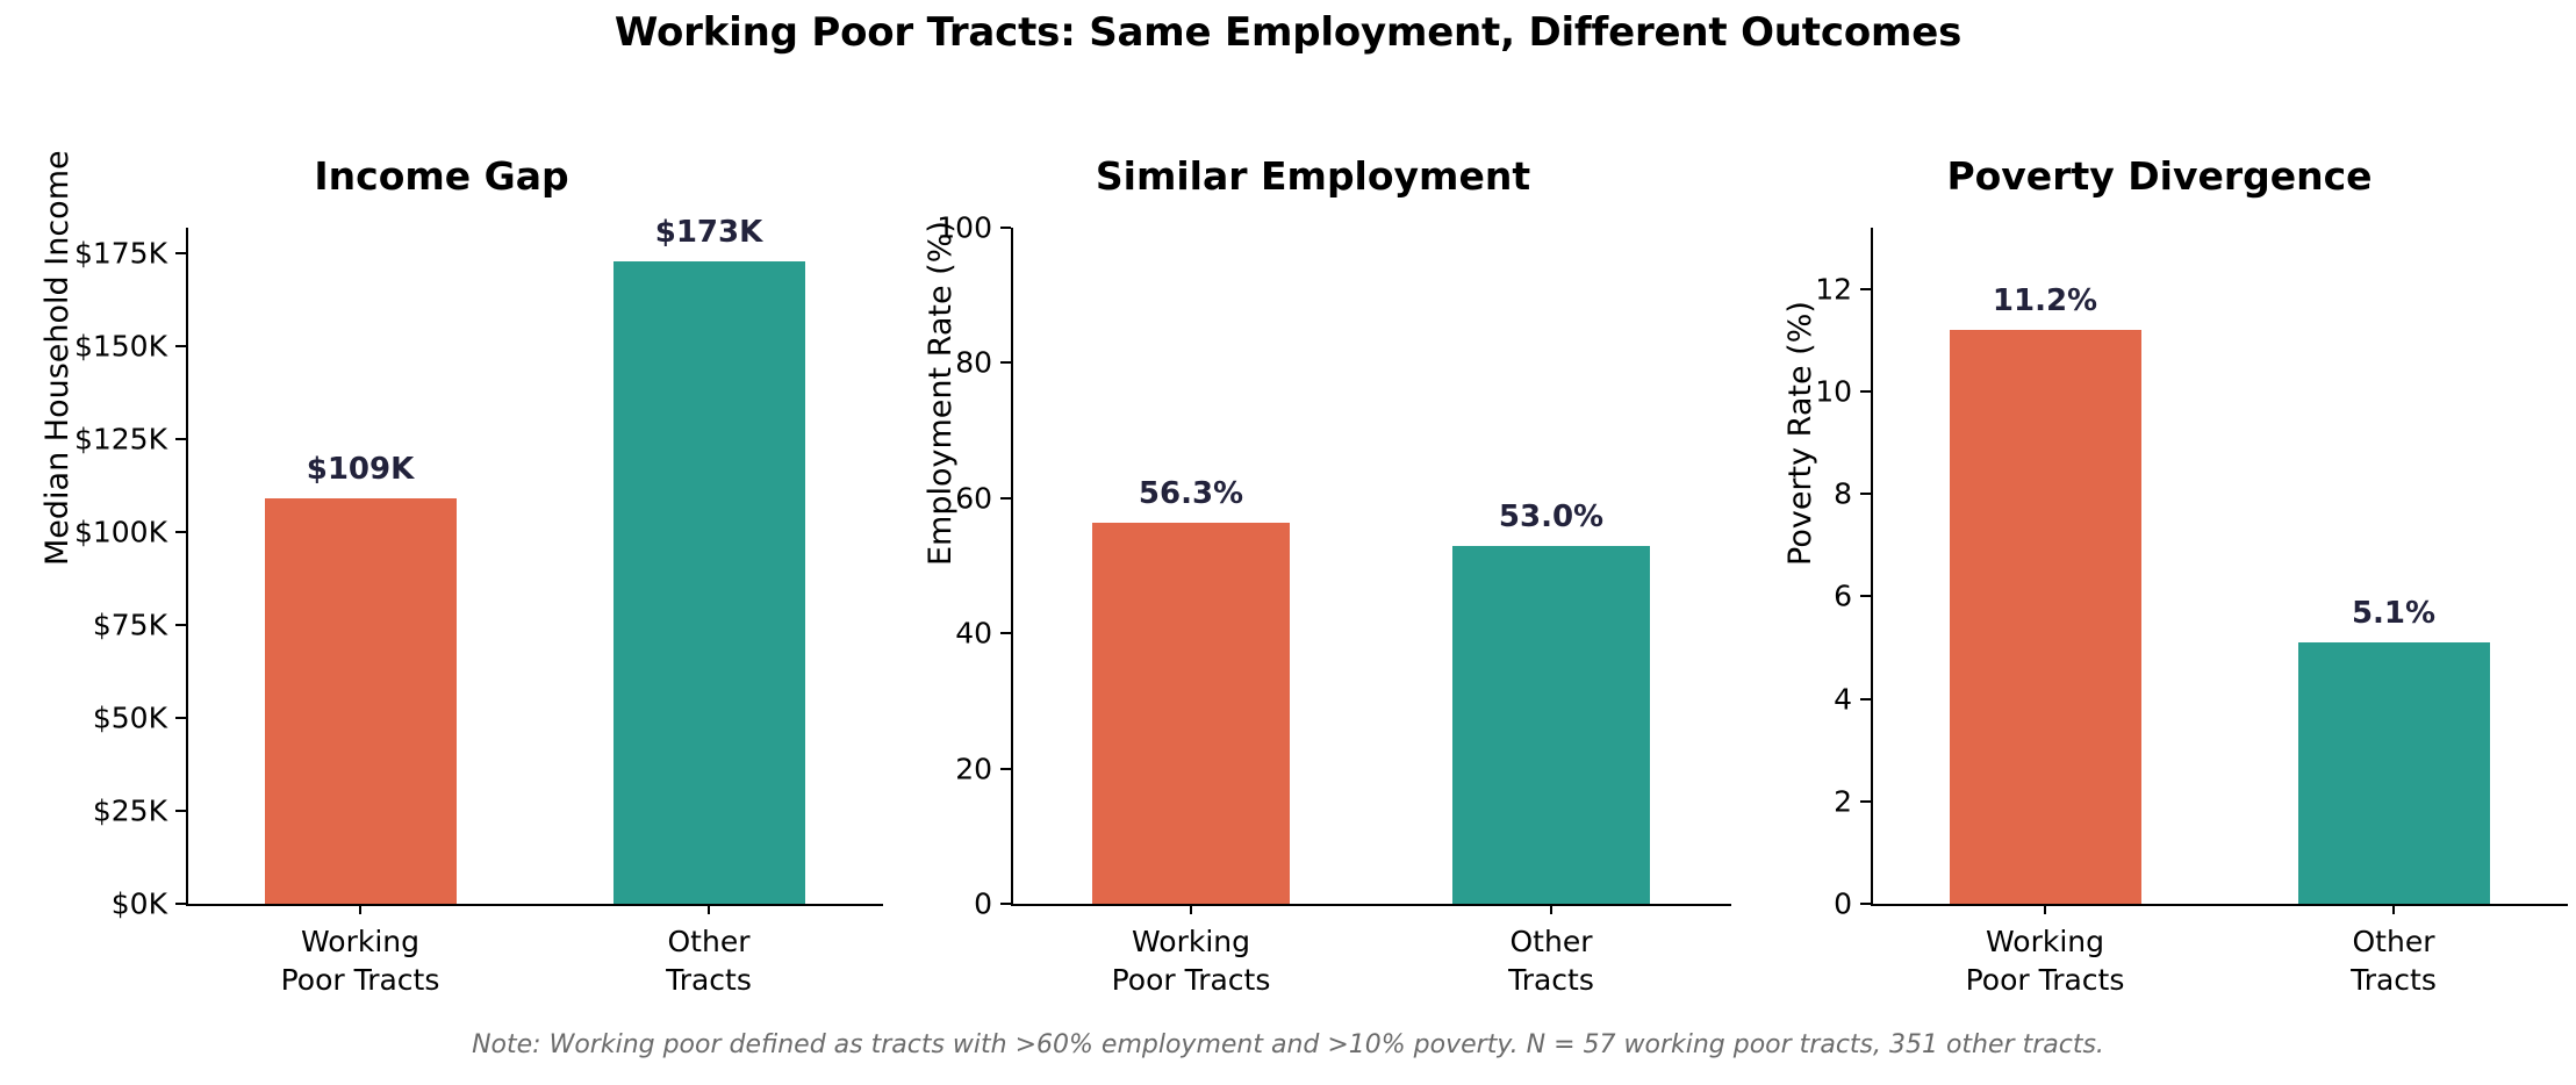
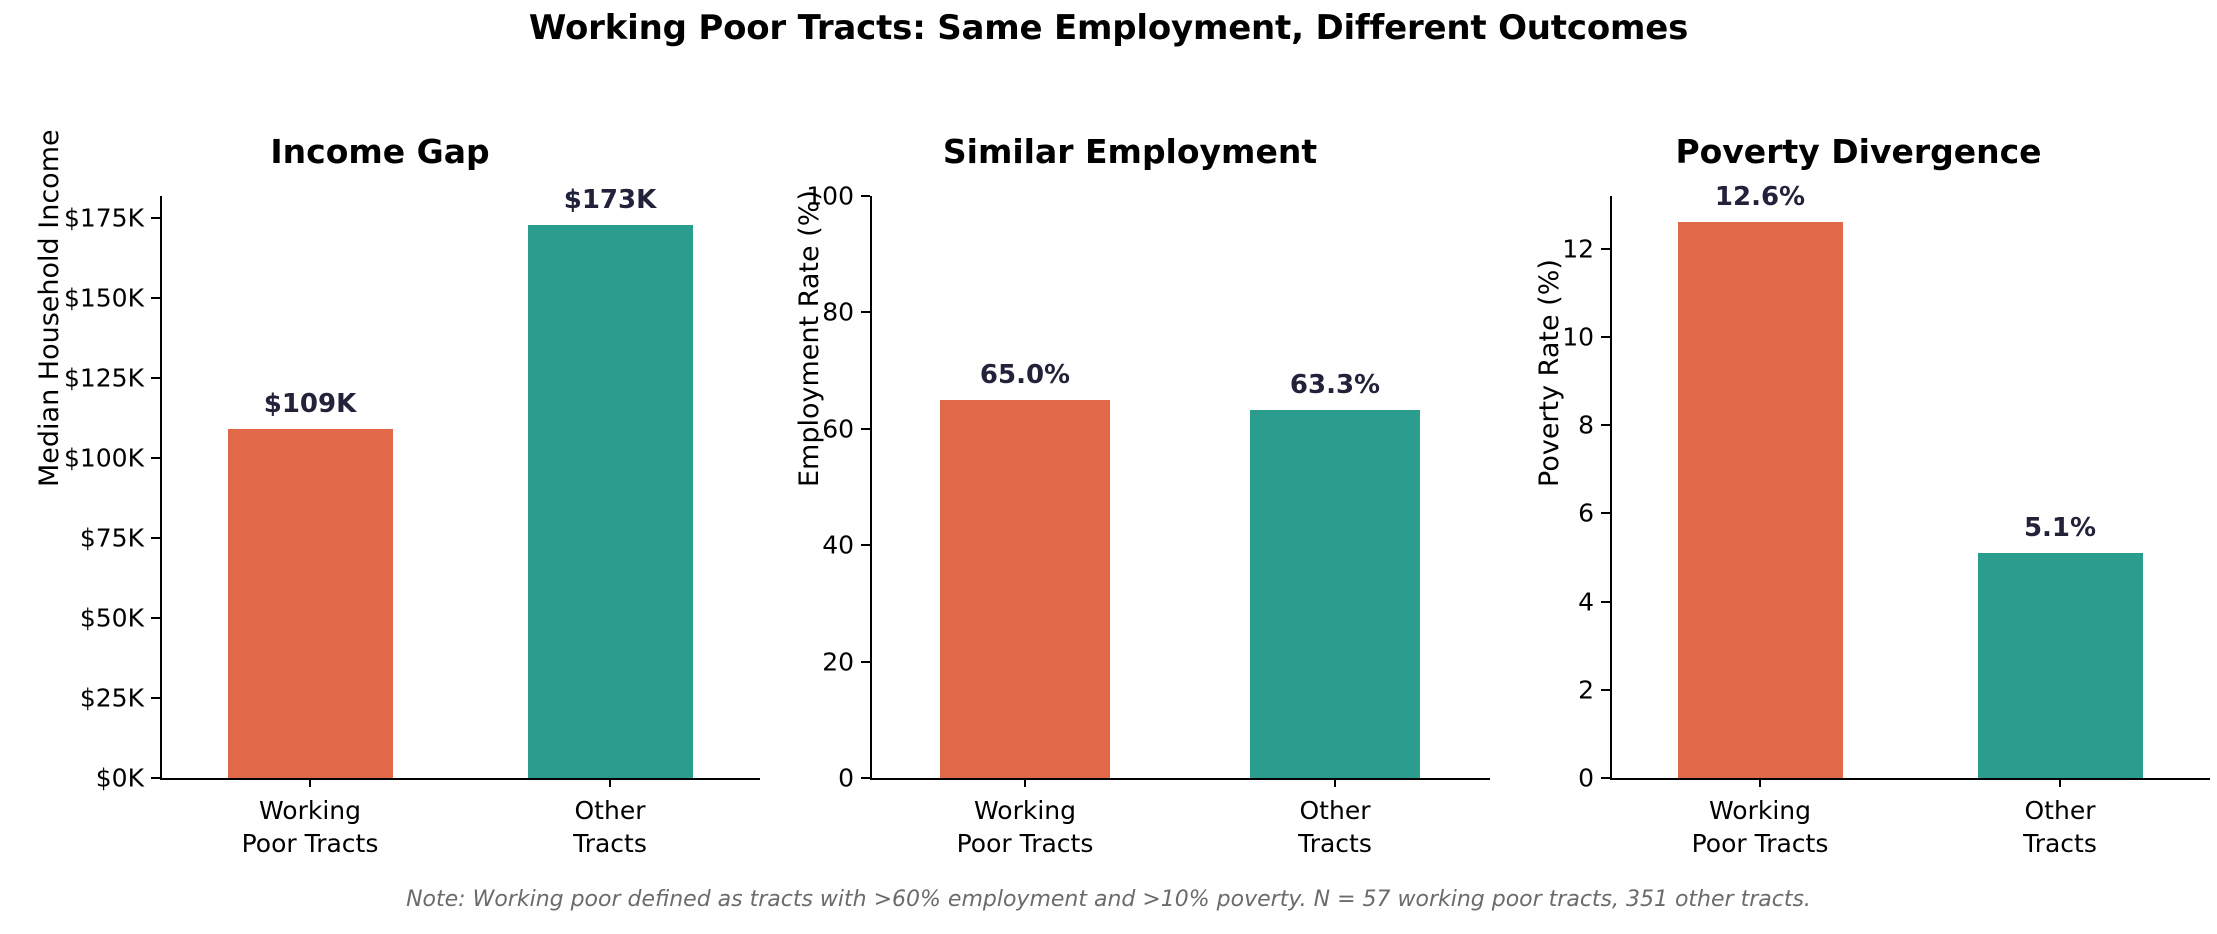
Similar Employment/Working Poor Tracts: 56.3% -> 65.0%
Similar Employment/Other Tracts: 53.0% -> 63.3%
Poverty Divergence/Working Poor Tracts: 11.2% -> 12.6%
